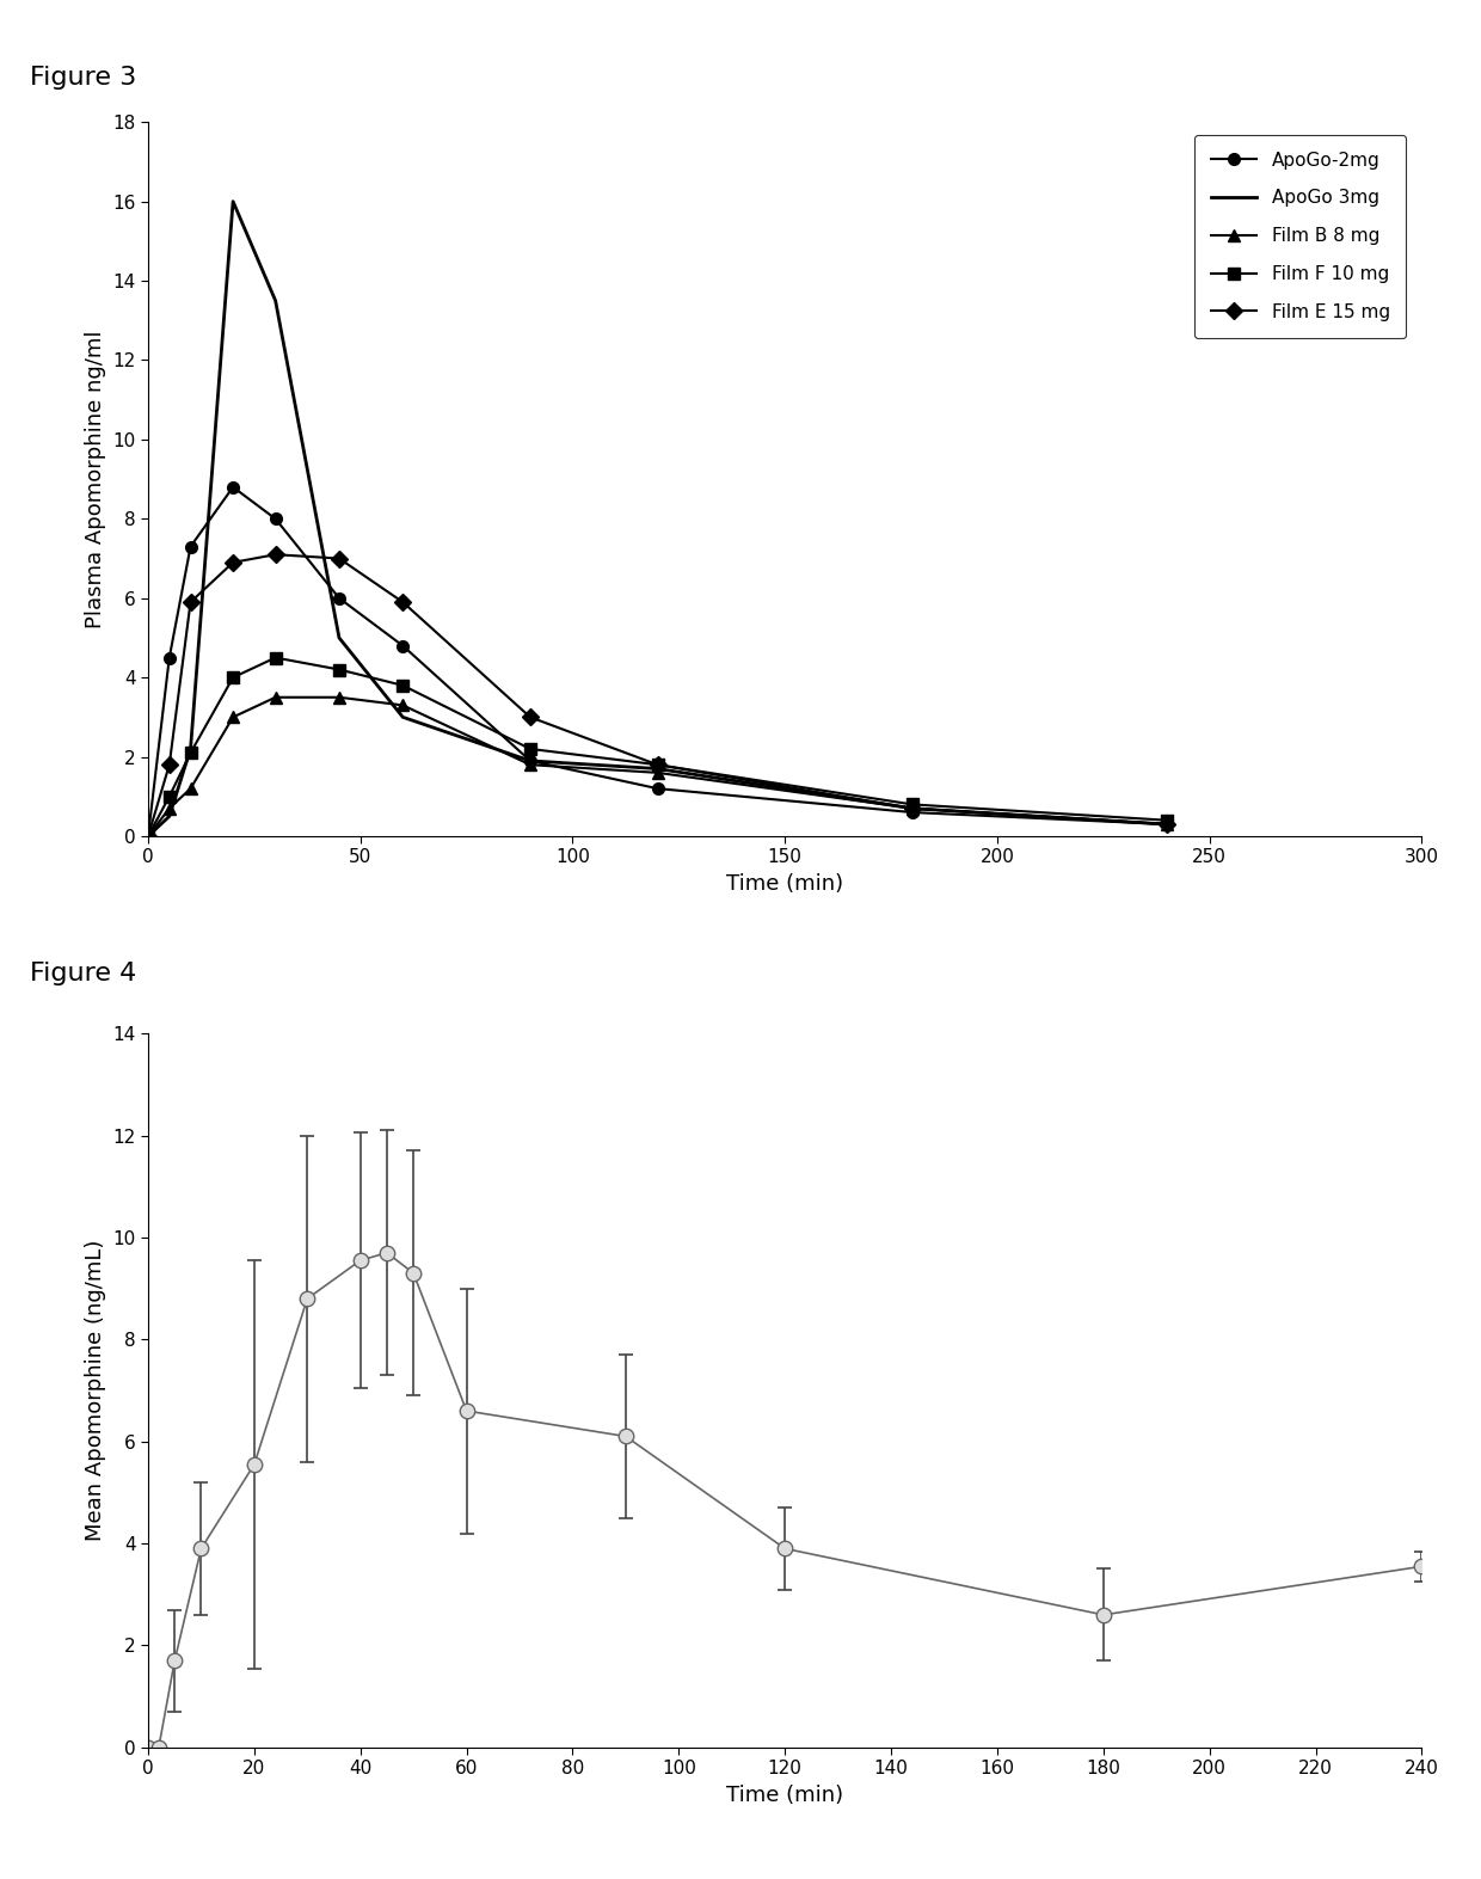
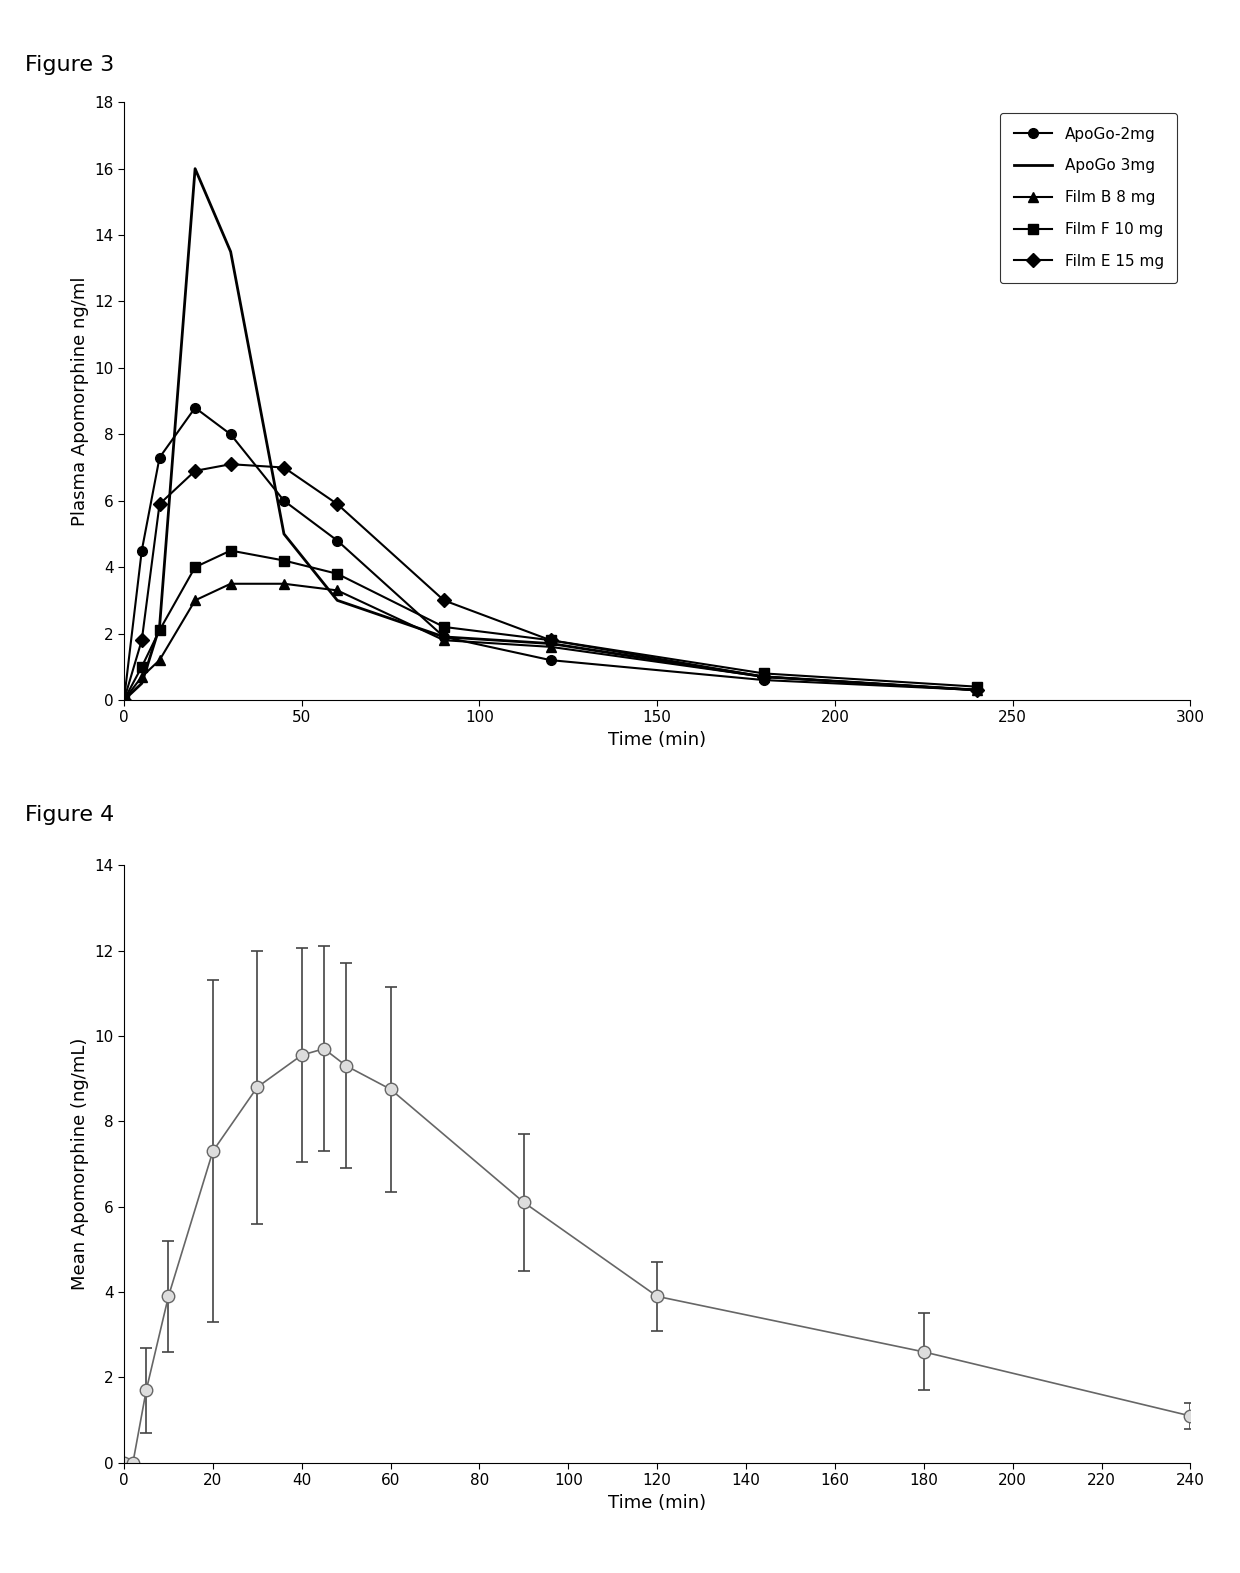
20: 5.55 -> 7.30
60: 6.60 -> 8.75
240: 3.55 -> 1.10
